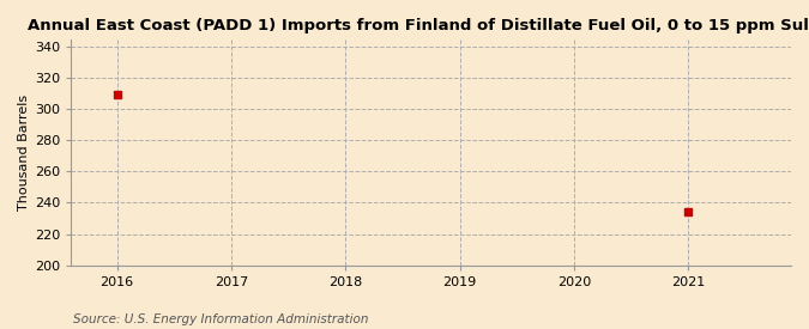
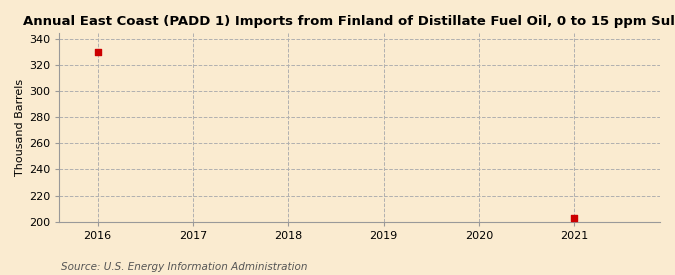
2016: 309 -> 330
2021: 234 -> 203
